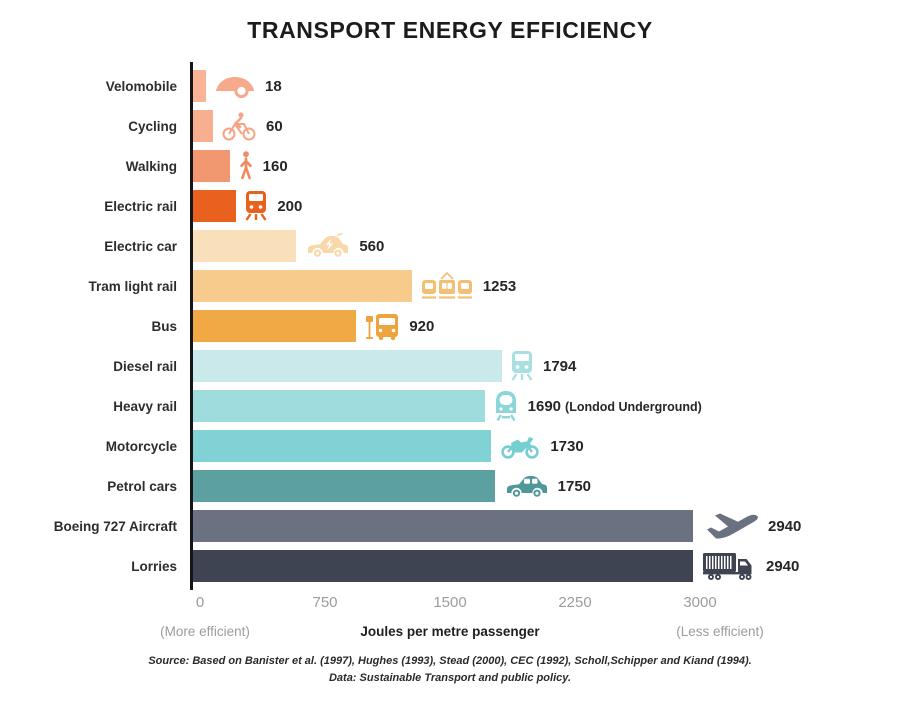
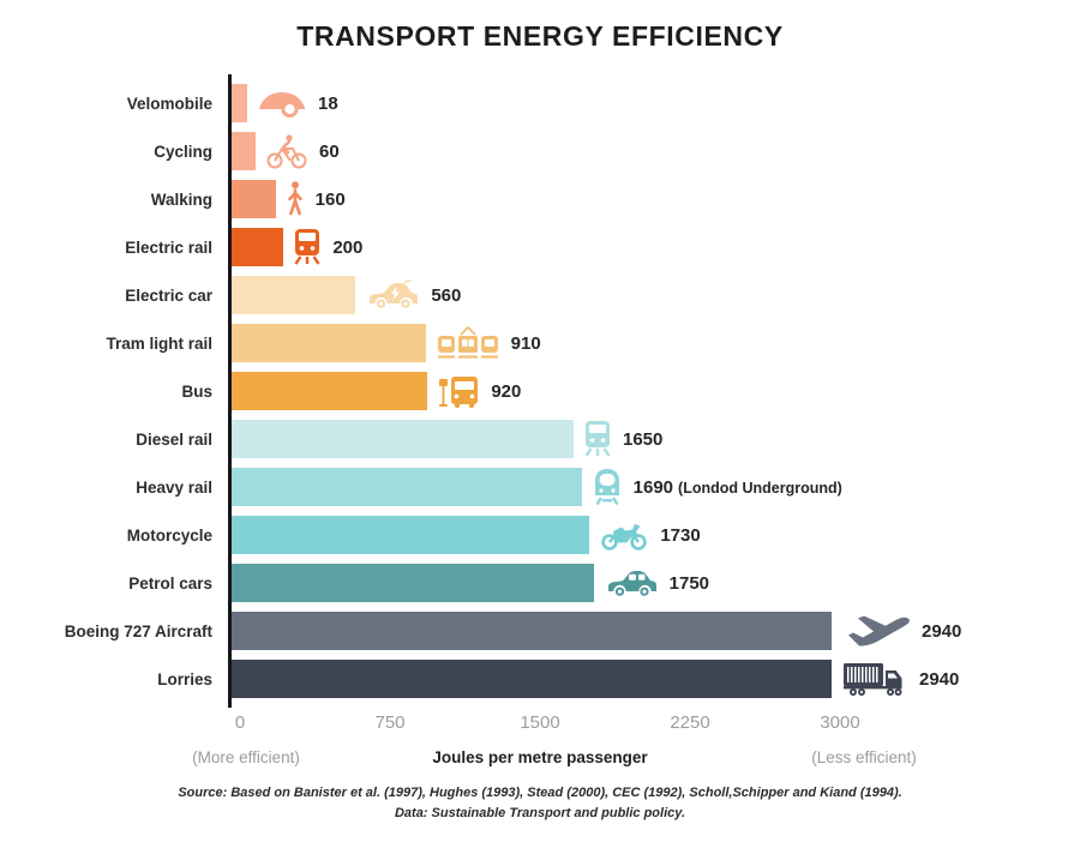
Tram light rail: 1253 -> 910
Diesel rail: 1794 -> 1650
